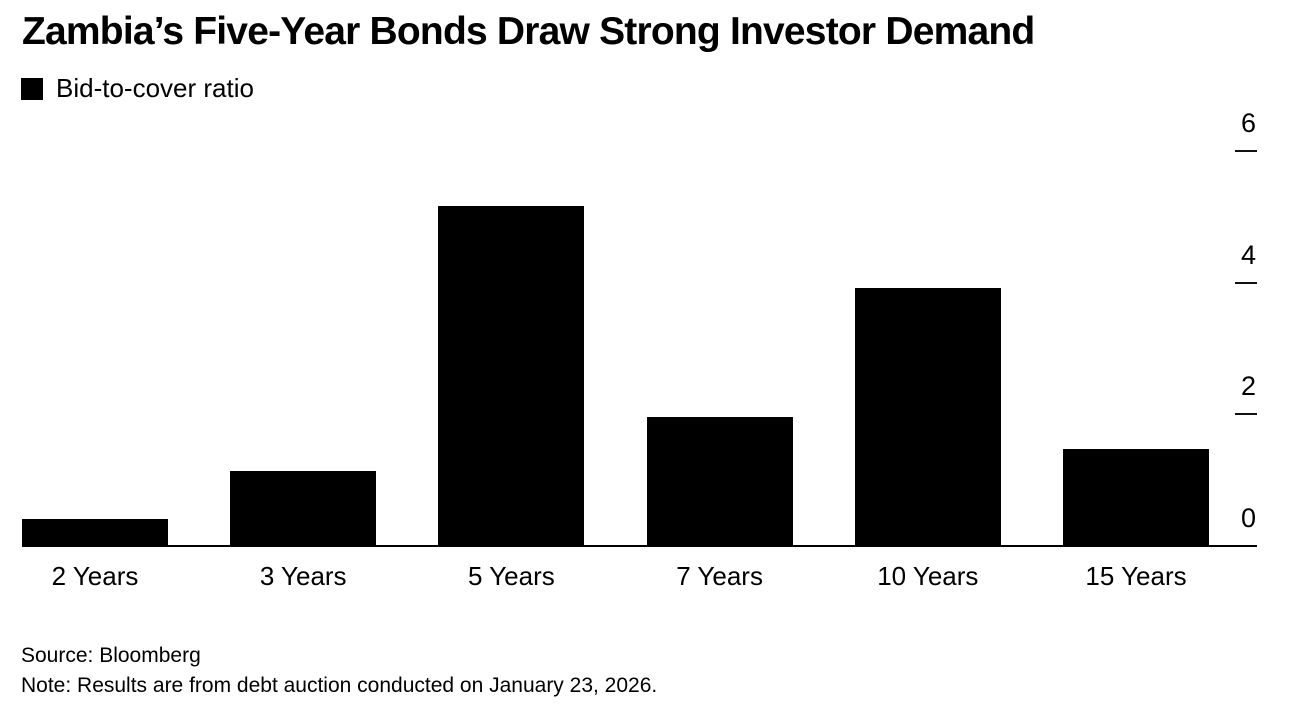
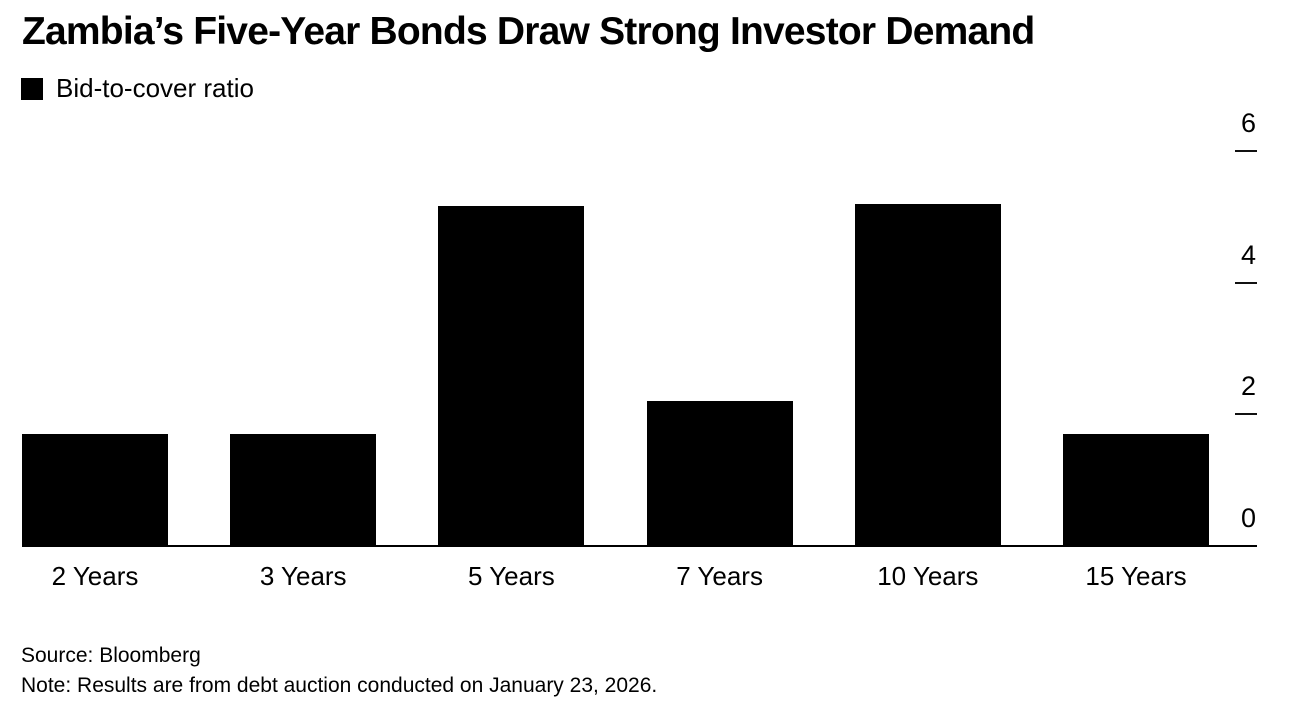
2 Years: 0.4 -> 1.7
3 Years: 1.1 -> 1.7
7 Years: 2.0 -> 2.2
10 Years: 3.9 -> 5.2
15 Years: 1.5 -> 1.7
